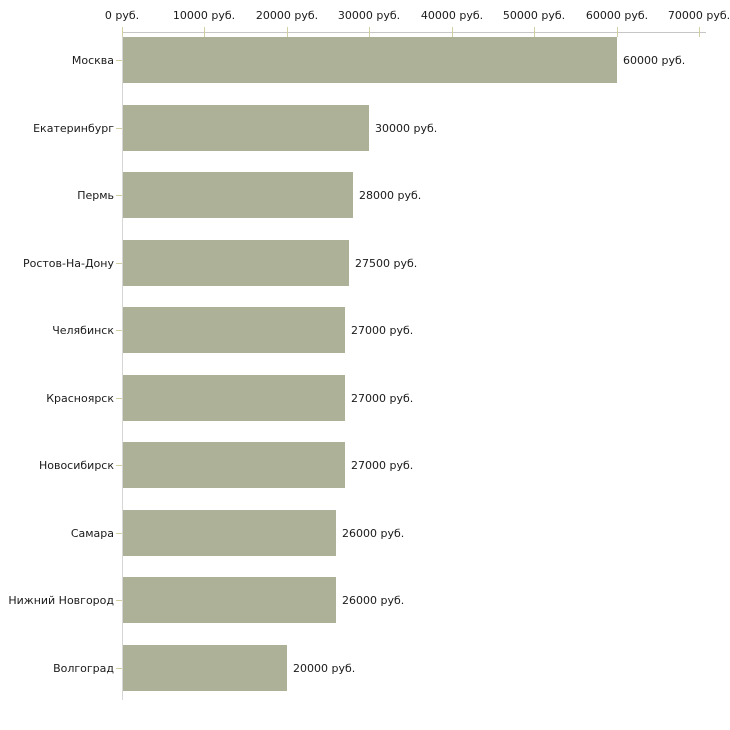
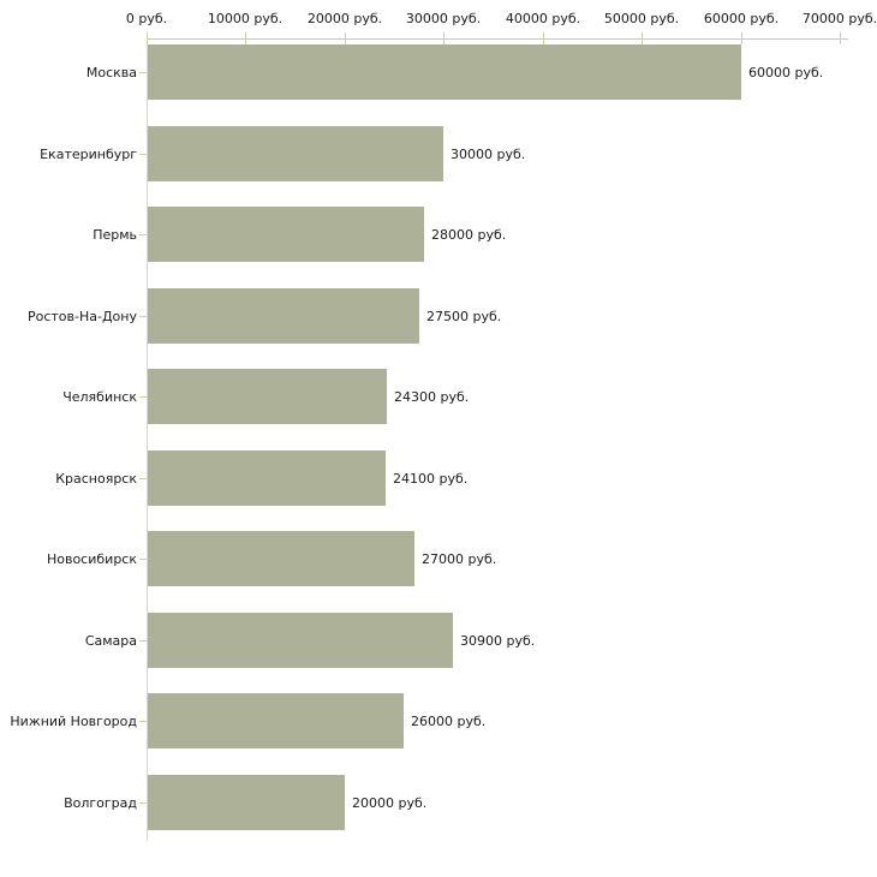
Челябинск: 27000 -> 24300
Красноярск: 27000 -> 24100
Самара: 26000 -> 30900
